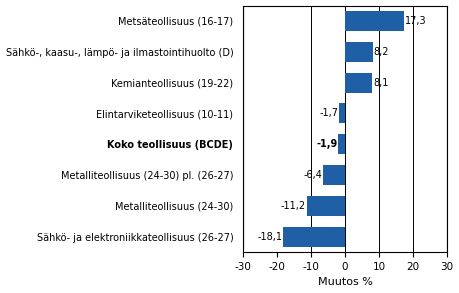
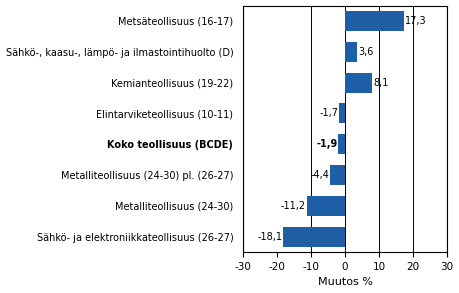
Sähkö-, kaasu-, lämpö- ja ilmastointihuolto (D): 8,2 -> 3,6
Metalliteollisuus (24-30) pl. (26-27): -6,4 -> -4,4
